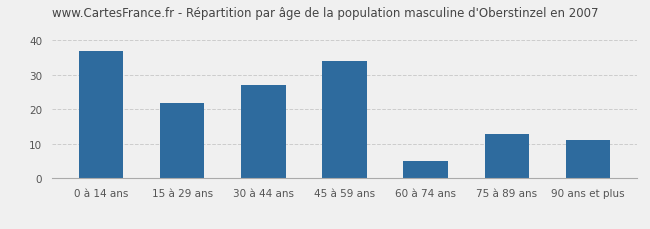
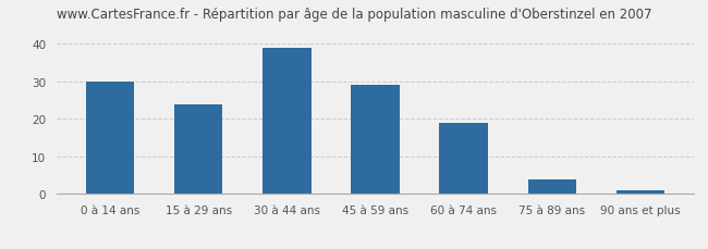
0 à 14 ans: 37 -> 30
15 à 29 ans: 22 -> 24
30 à 44 ans: 27 -> 39
45 à 59 ans: 34 -> 29
60 à 74 ans: 5 -> 19
75 à 89 ans: 13 -> 4
90 ans et plus: 11 -> 1
